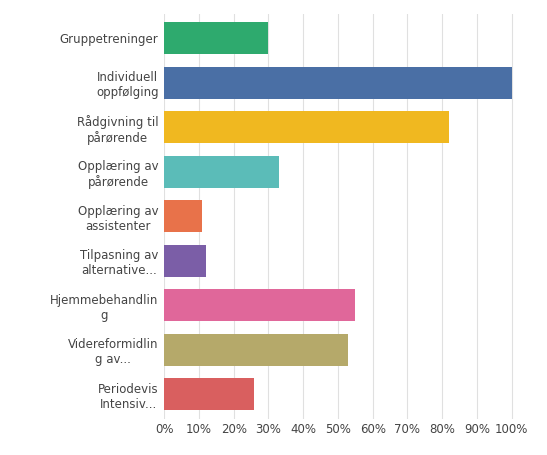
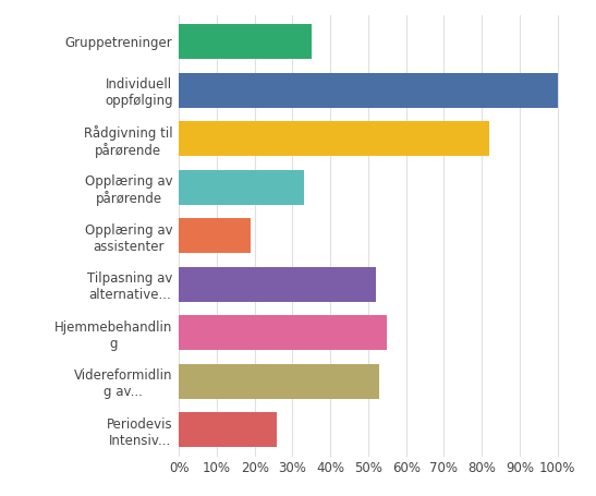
Gruppetreninger: 30% -> 35%
Opplæring av assistenter: 11% -> 19%
Tilpasning av alternative...: 12% -> 52%
